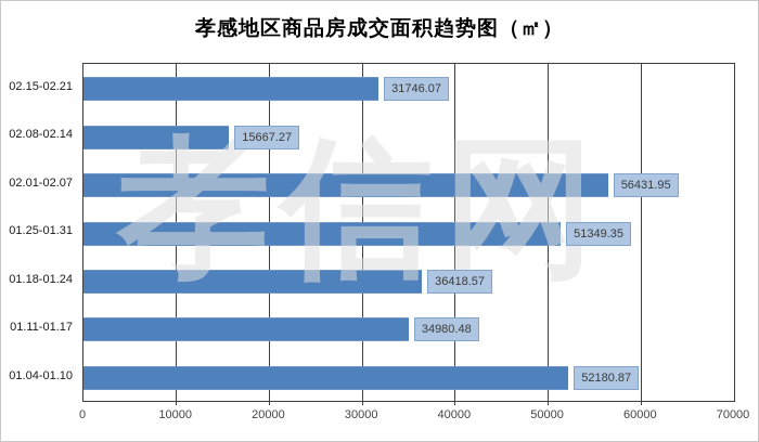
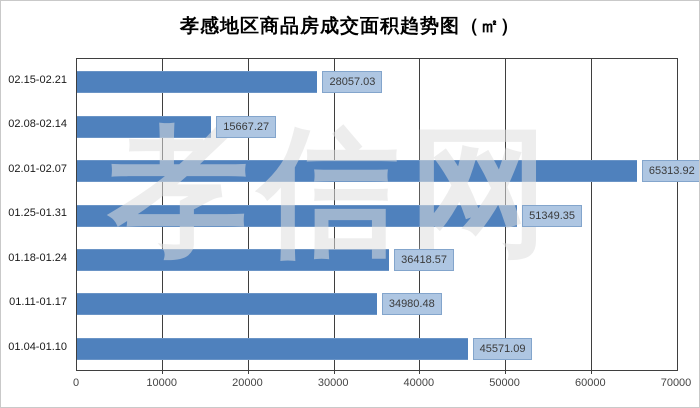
02.15-02.21: 31746.07 -> 28057.03
02.01-02.07: 56431.95 -> 65313.92
01.04-01.10: 52180.87 -> 45571.09
